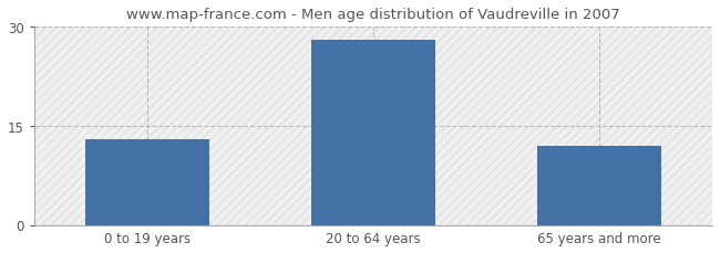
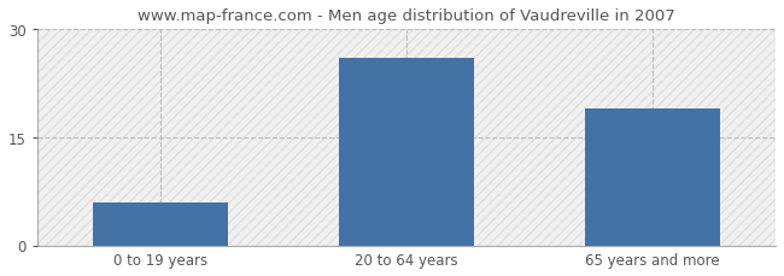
0 to 19 years: 13 -> 6
20 to 64 years: 28 -> 26
65 years and more: 12 -> 19
